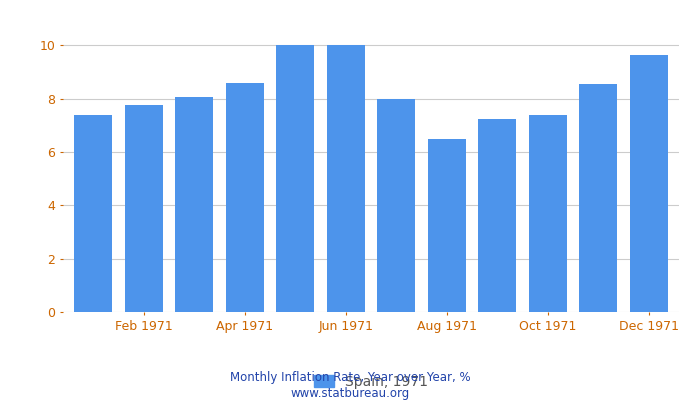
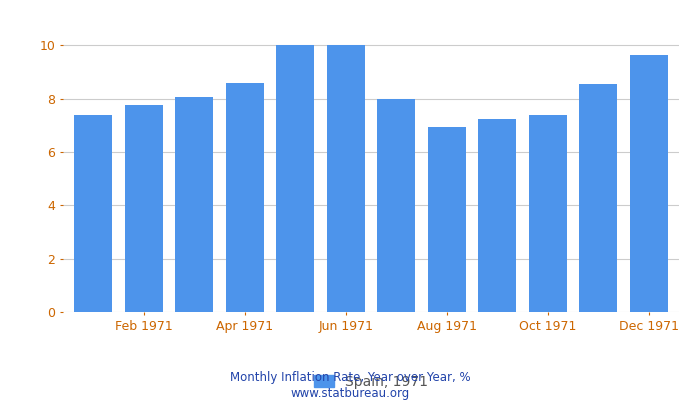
Aug 1971: 6.50 -> 6.95
